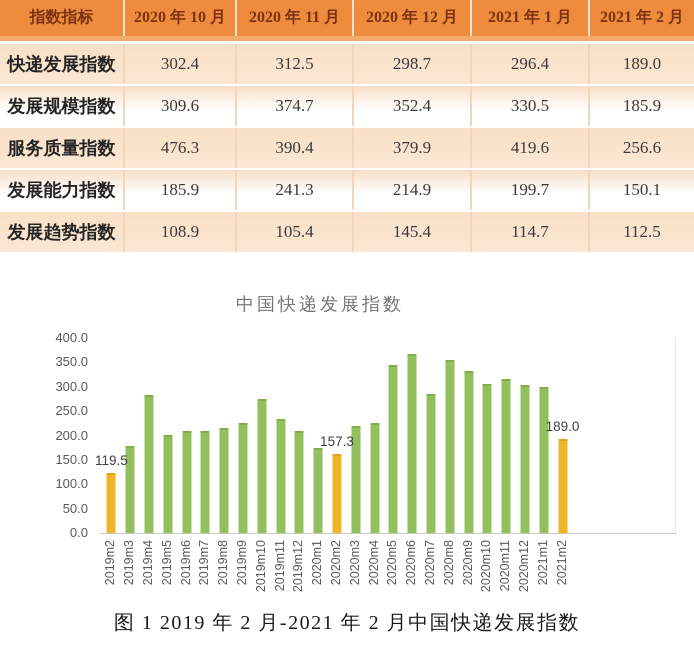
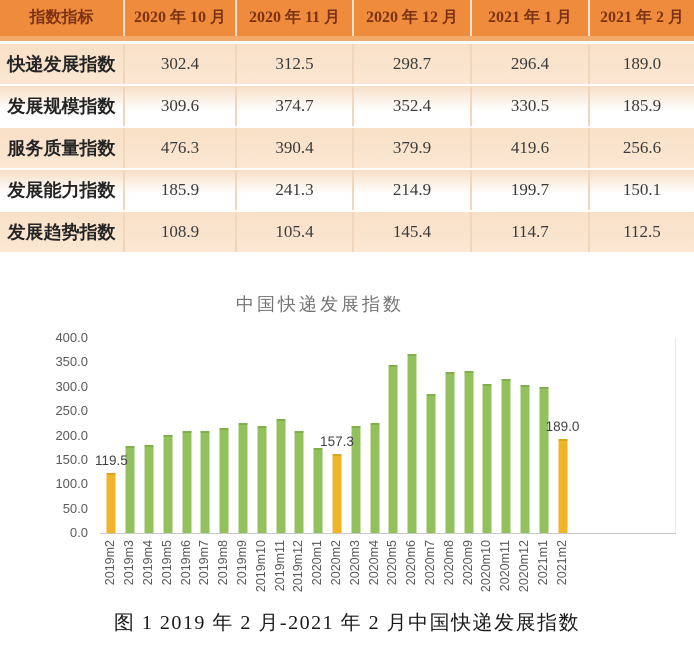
2019m4: 280 -> 180
2019m10: 270 -> 220
2020m8: 350 -> 330
